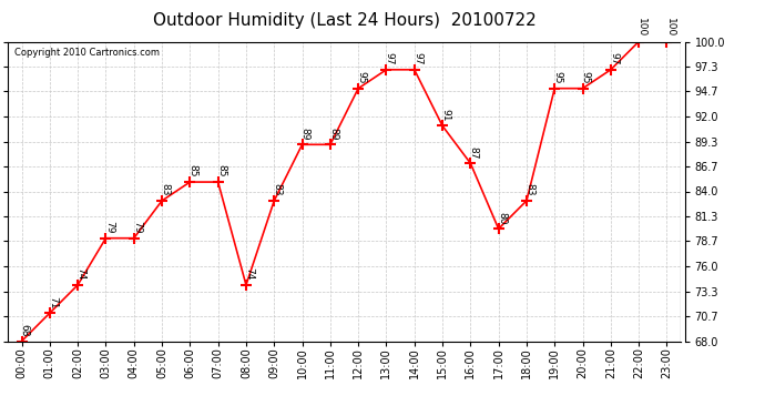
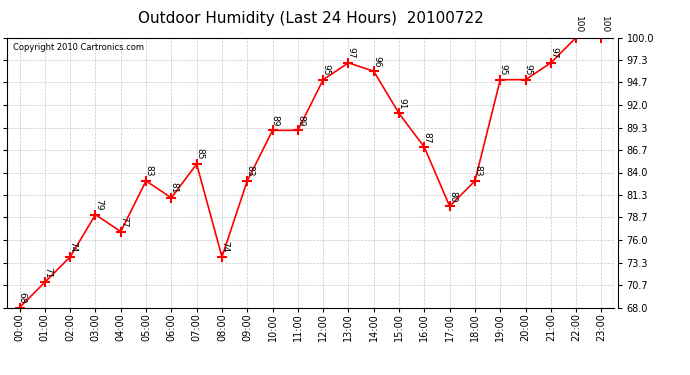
04:00: 79 -> 77
06:00: 85 -> 81
14:00: 97 -> 96
